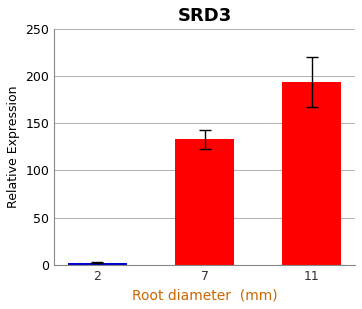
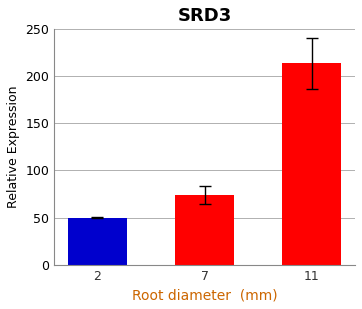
2: 2 -> 50
7: 133 -> 74
11: 194 -> 214
